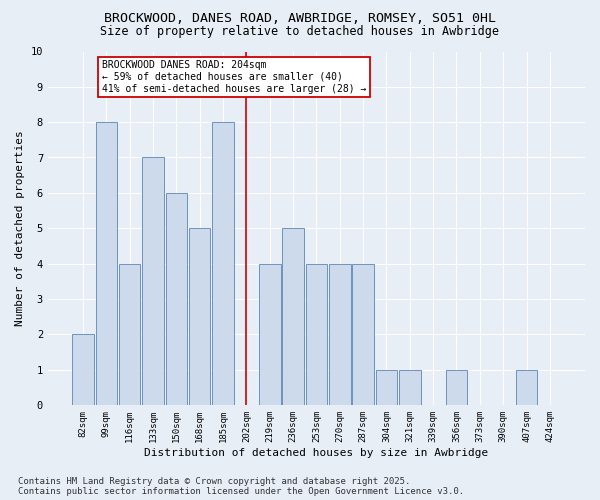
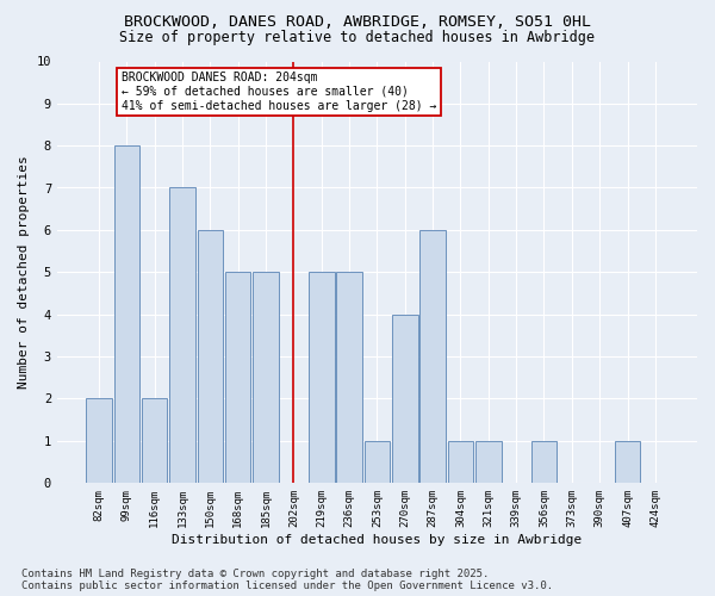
116sqm: 4 -> 2
185sqm: 8 -> 5
219sqm: 4 -> 5
253sqm: 4 -> 1
287sqm: 4 -> 6
